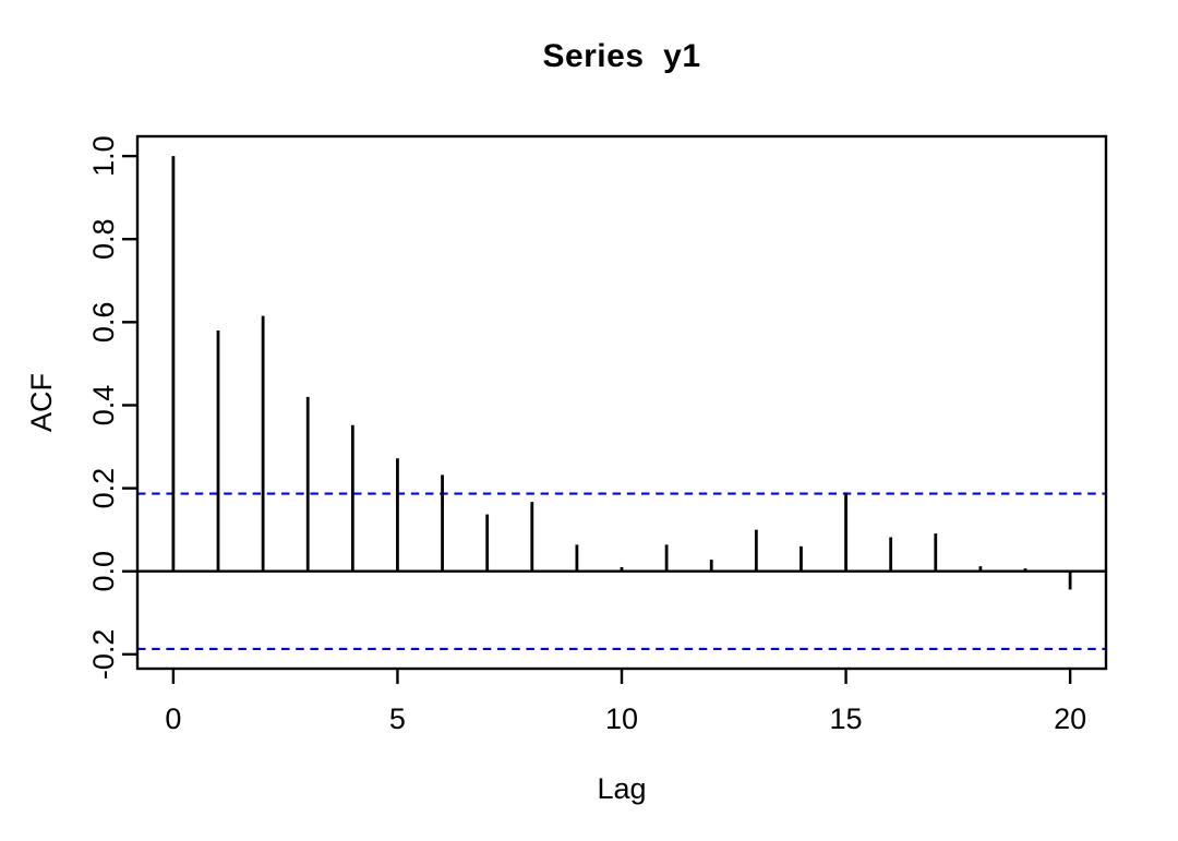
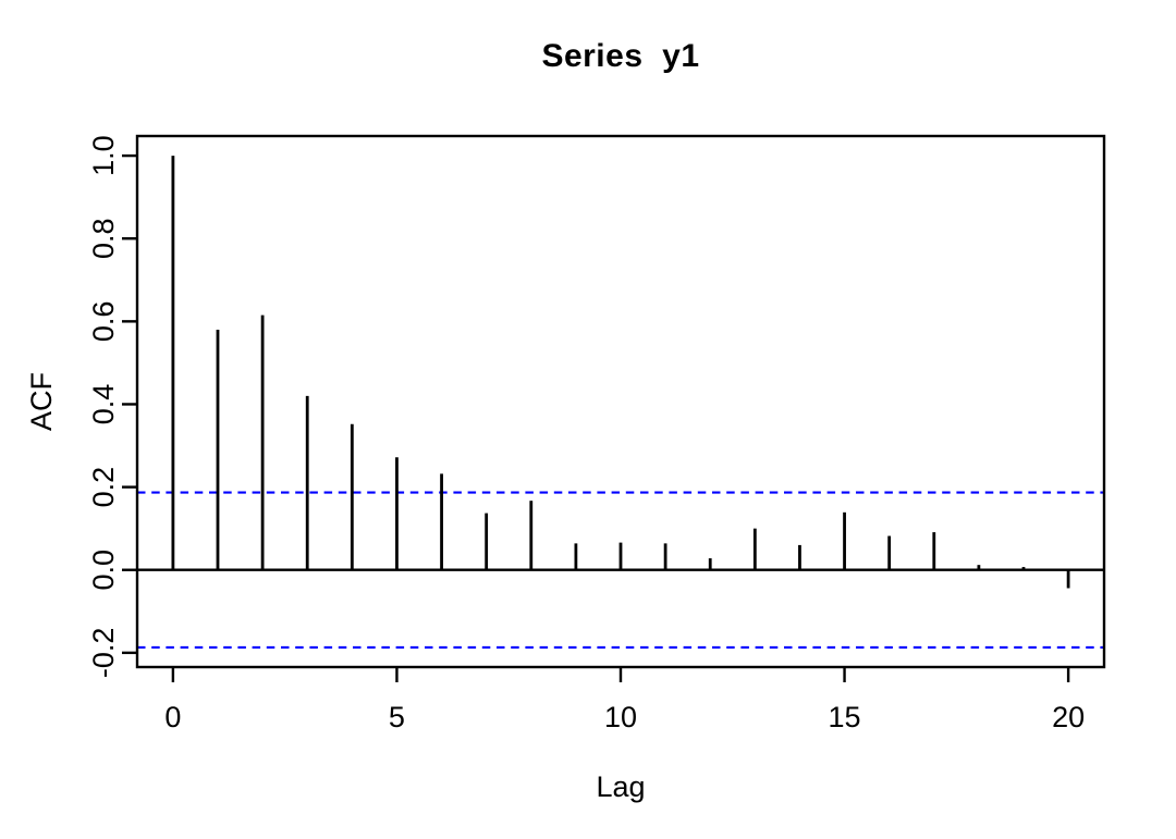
10: 0.01 -> 0.07
15: 0.19 -> 0.14
